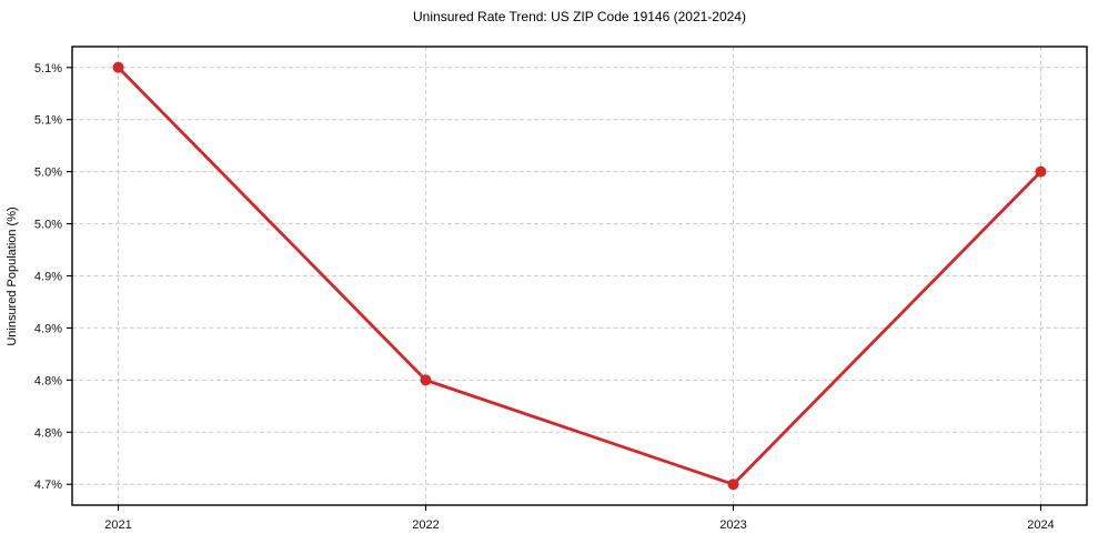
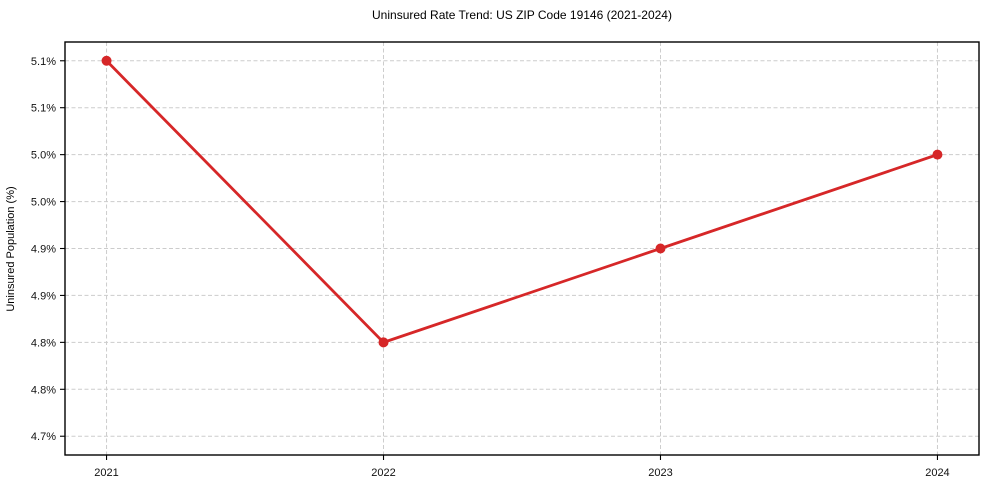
2023: 4.7% -> 4.9%
